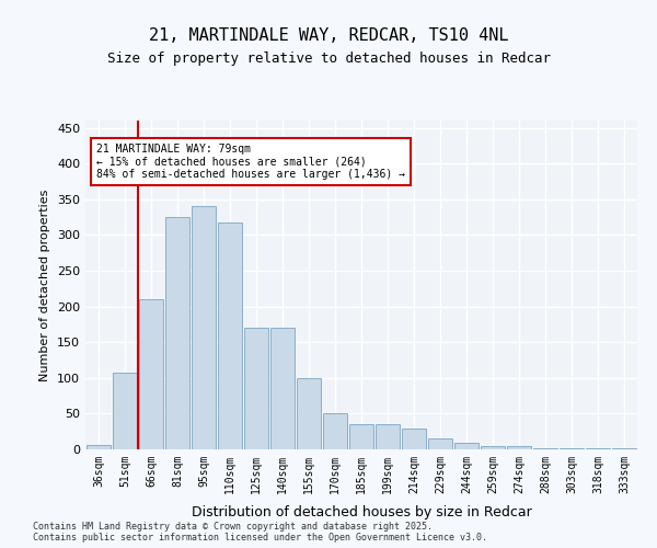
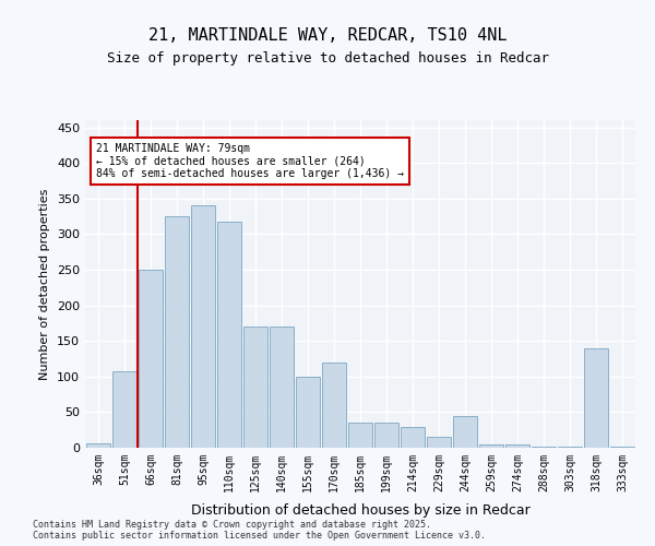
66sqm: 210 -> 250
170sqm: 50 -> 120
244sqm: 9 -> 44
318sqm: 1 -> 140
